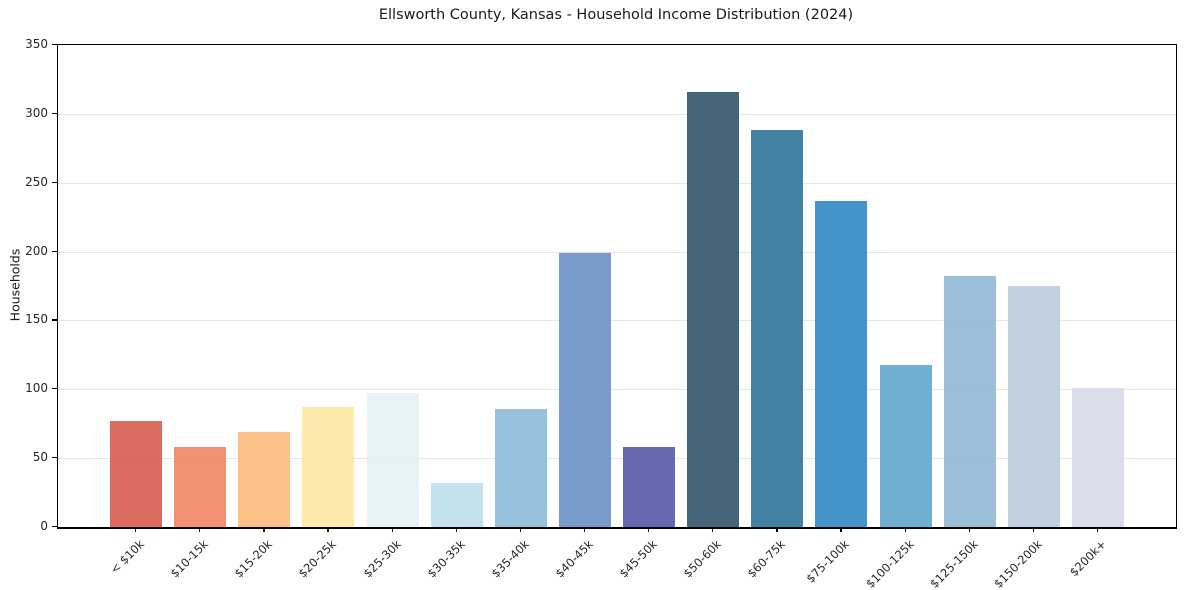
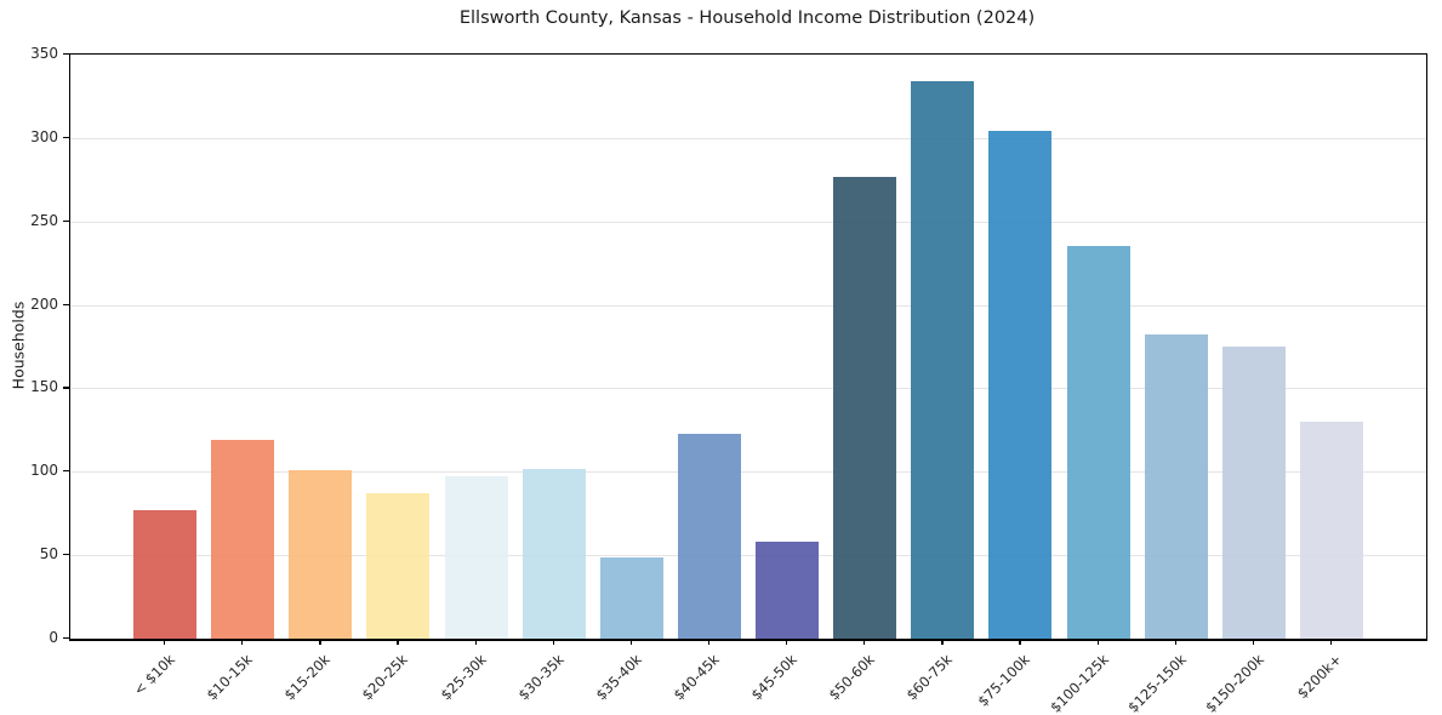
$10-15k: 58 -> 119
$15-20k: 69 -> 101
$30-35k: 32 -> 102
$35-40k: 86 -> 49
$40-45k: 199 -> 123
$50-60k: 316 -> 277
$60-75k: 288 -> 334
$75-100k: 237 -> 304
$100-125k: 118 -> 235
$200k+: 101 -> 130
